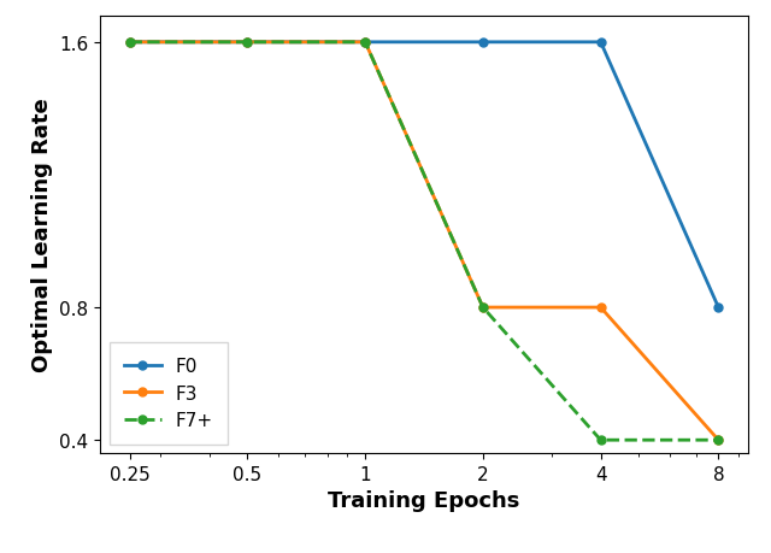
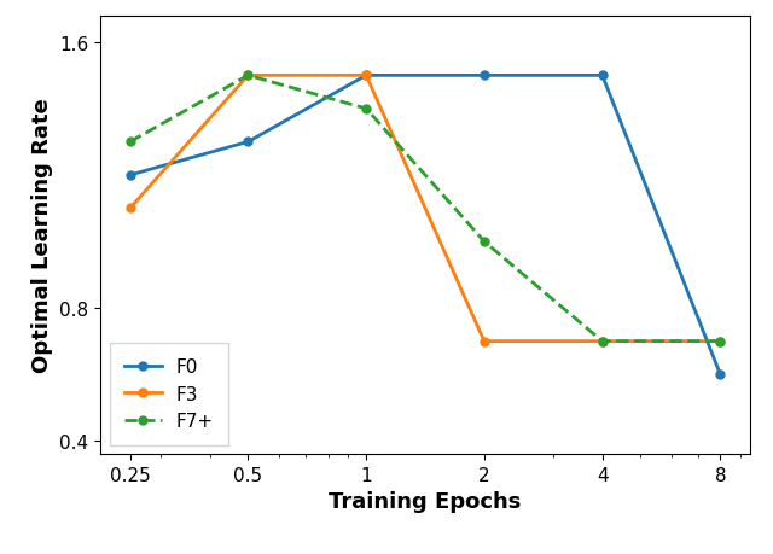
F0/0.25: 1.6 -> 1.2
F3/0.25: 1.6 -> 1.1
F7+/0.25: 1.6 -> 1.3
F0/0.5: 1.6 -> 1.3
F3/0.5: 1.6 -> 1.5
F7+/0.5: 1.6 -> 1.5
F0/1: 1.6 -> 1.5
F3/1: 1.6 -> 1.5
F7+/1: 1.6 -> 1.4
F0/2: 1.6 -> 1.5
F3/2: 0.8 -> 0.7
F7+/2: 0.8 -> 1.0
F0/4: 1.6 -> 1.5
F3/4: 0.8 -> 0.7
F7+/4: 0.4 -> 0.7
F0/8: 0.8 -> 0.6
F3/8: 0.4 -> 0.7
F7+/8: 0.4 -> 0.7
